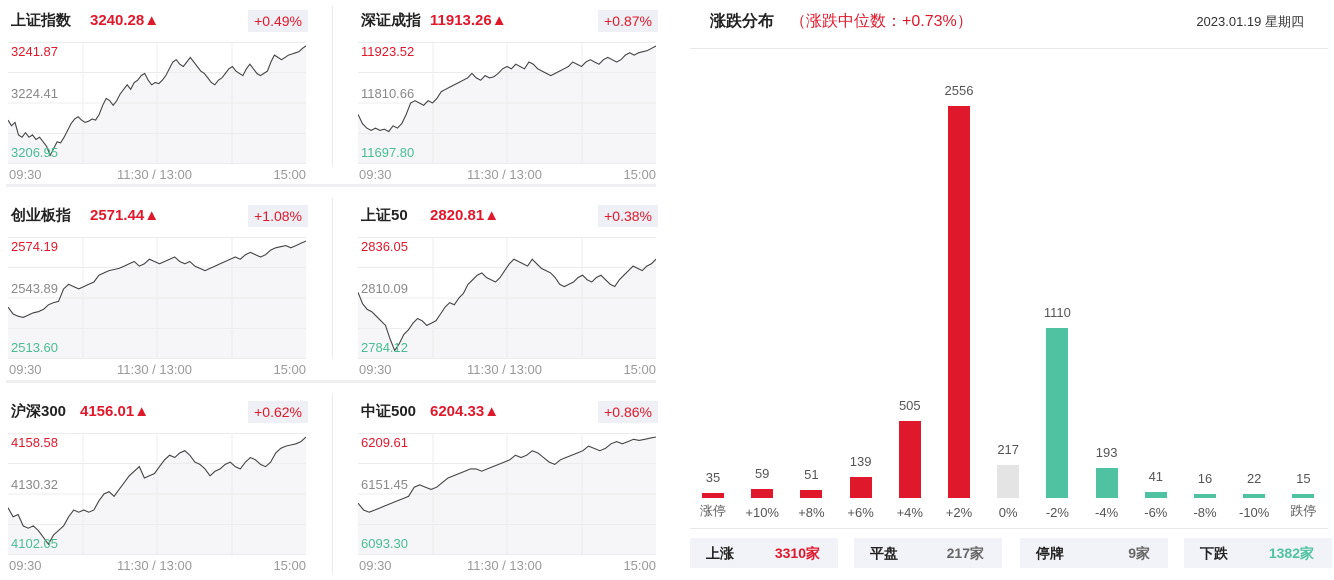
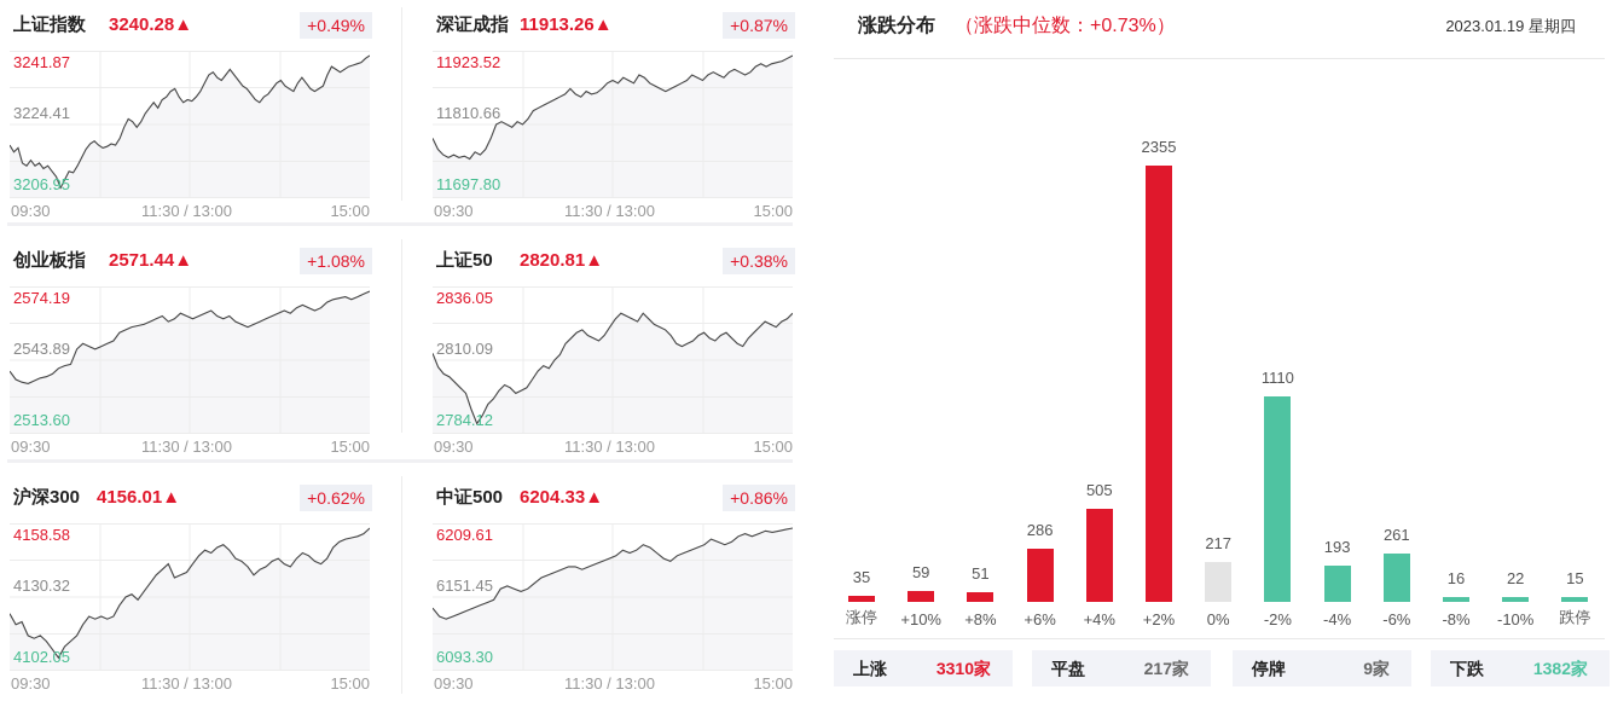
+6%: 139 -> 286
+2%: 2556 -> 2355
-6%: 41 -> 261
